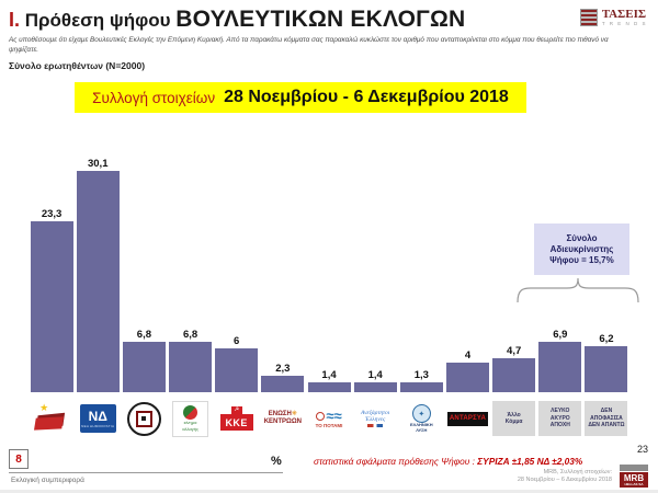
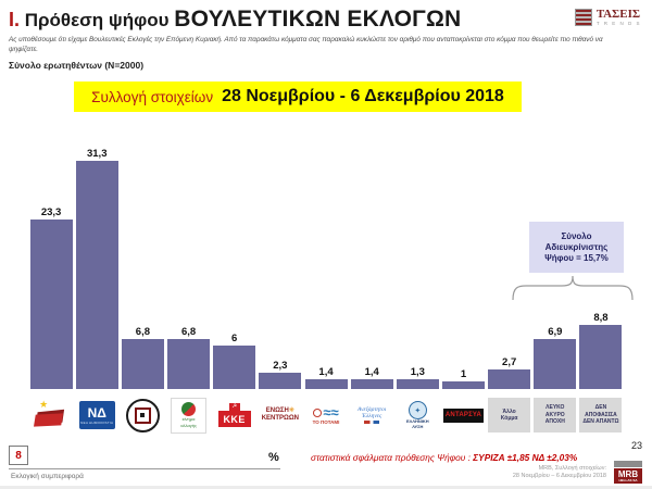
ΝΔ: 30,1 -> 31,3
ΑΝΤΑΡΣΥΑ: 4 -> 1
Άλλο Κόμμα: 4,7 -> 2,7
ΔΕΝ ΑΠΟΦΑΣΙΣΑ ΔΕΝ ΑΠΑΝΤΩ: 6,2 -> 8,8
